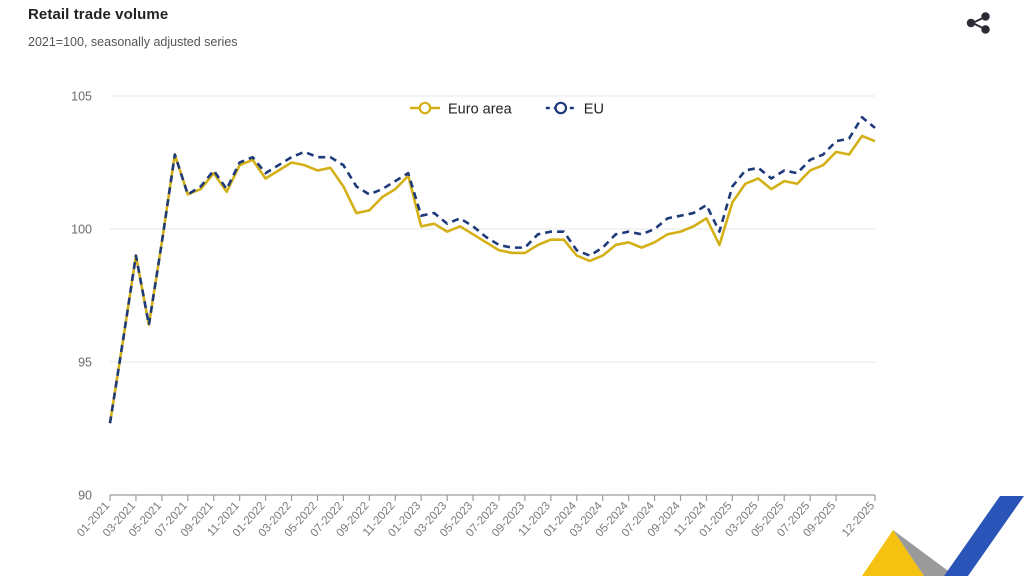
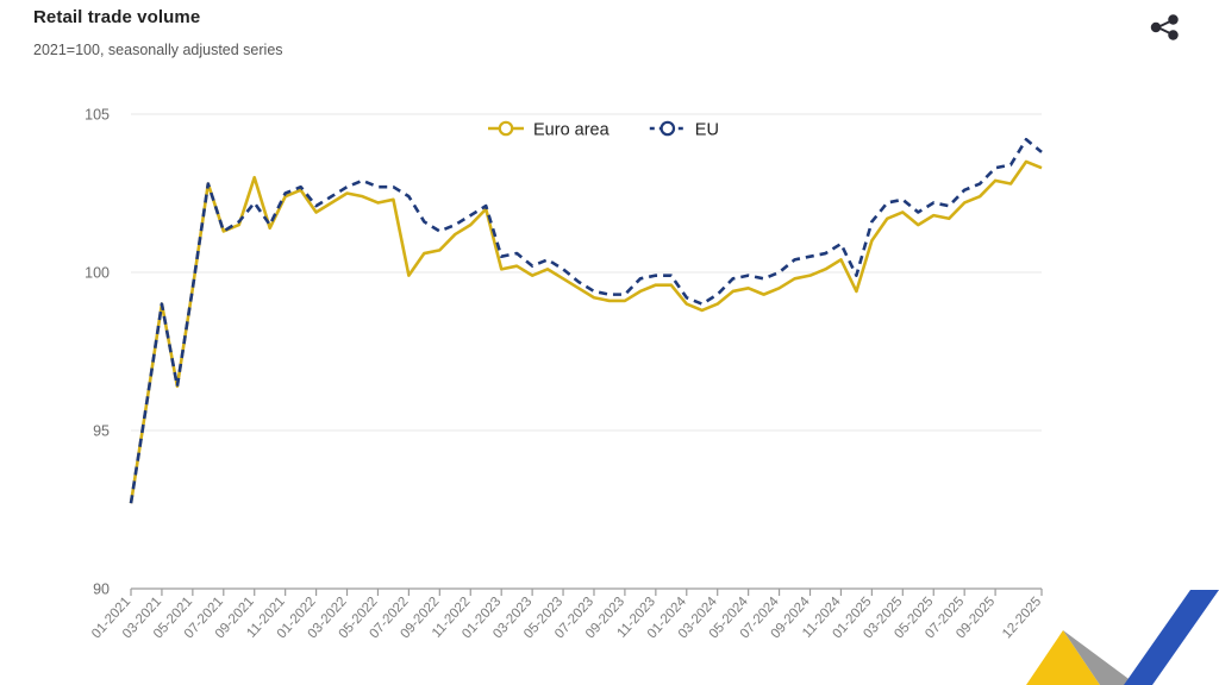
Euro area/09-2021: 102.1 -> 103.0
Euro area/07-2022: 101.6 -> 99.9
